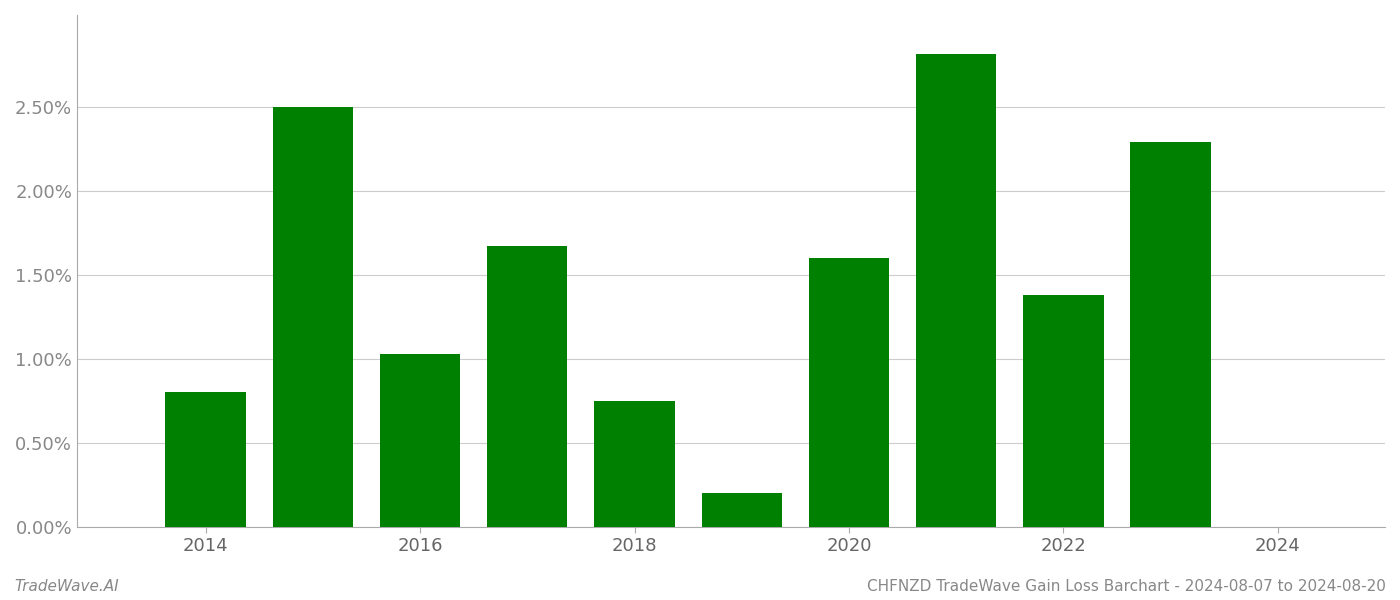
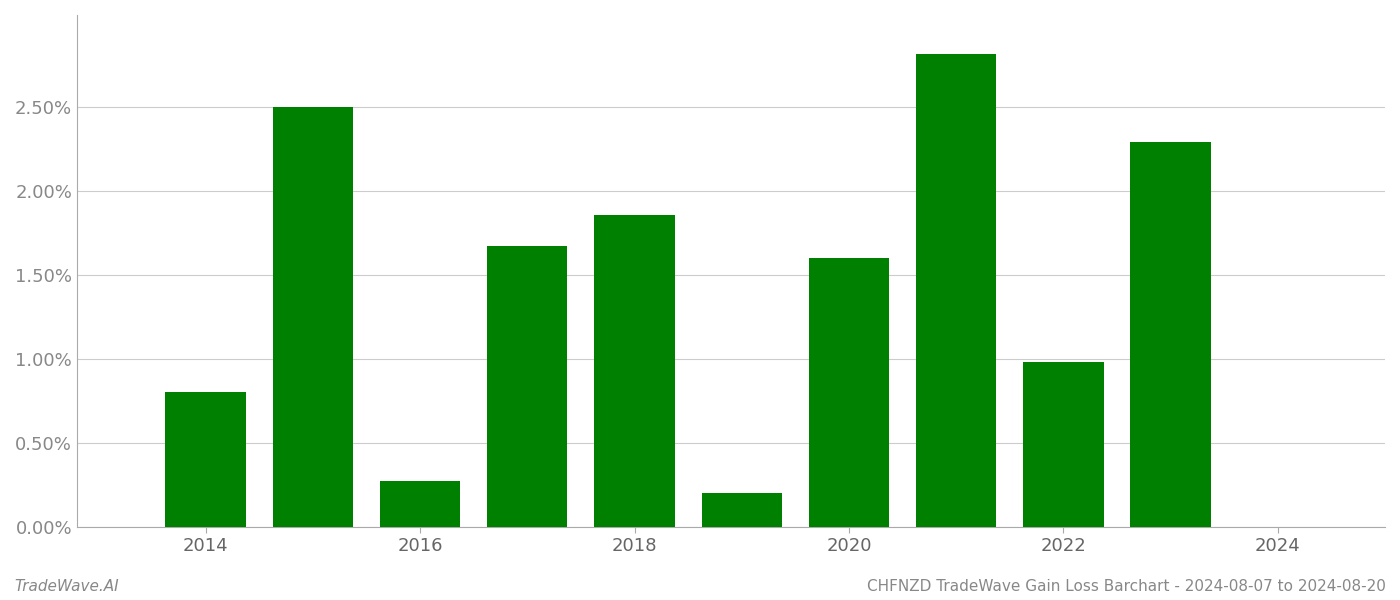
2016: 1.03% -> 0.27%
2018: 0.75% -> 1.86%
2022: 1.38% -> 0.98%
